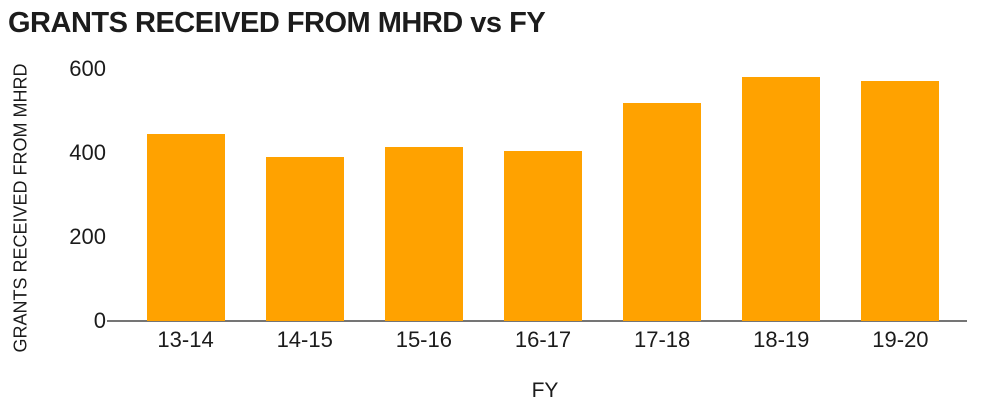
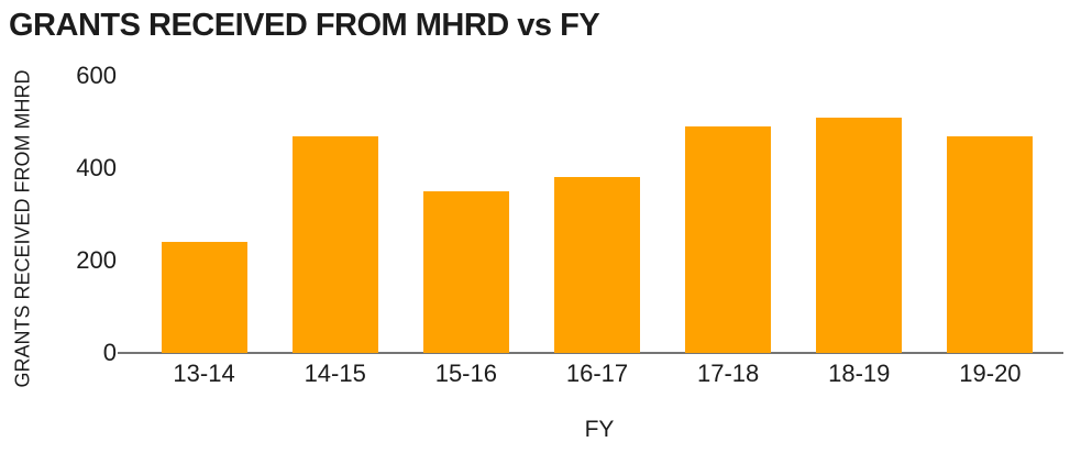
13-14: 440 -> 240
14-15: 390 -> 470
15-16: 420 -> 350
16-17: 400 -> 380
17-18: 520 -> 490
18-19: 580 -> 510
19-20: 570 -> 470
